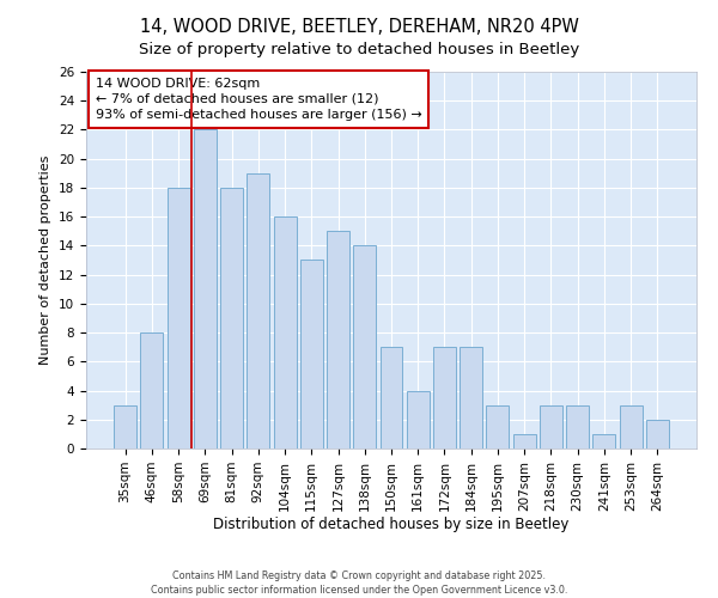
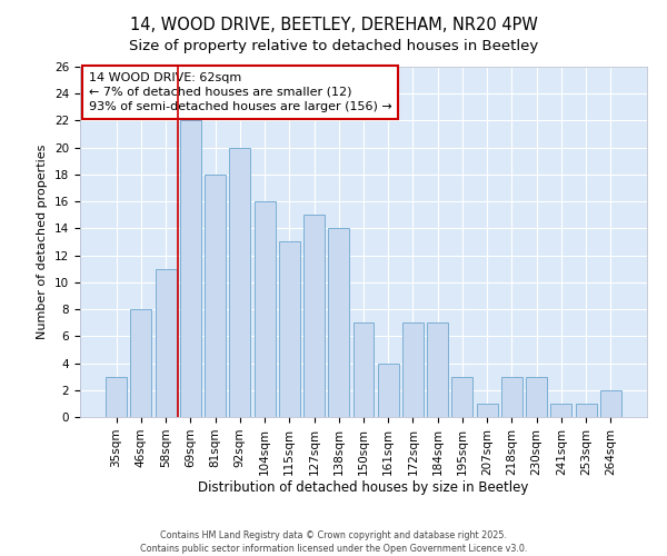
58sqm: 18 -> 11
92sqm: 19 -> 20
253sqm: 3 -> 1
